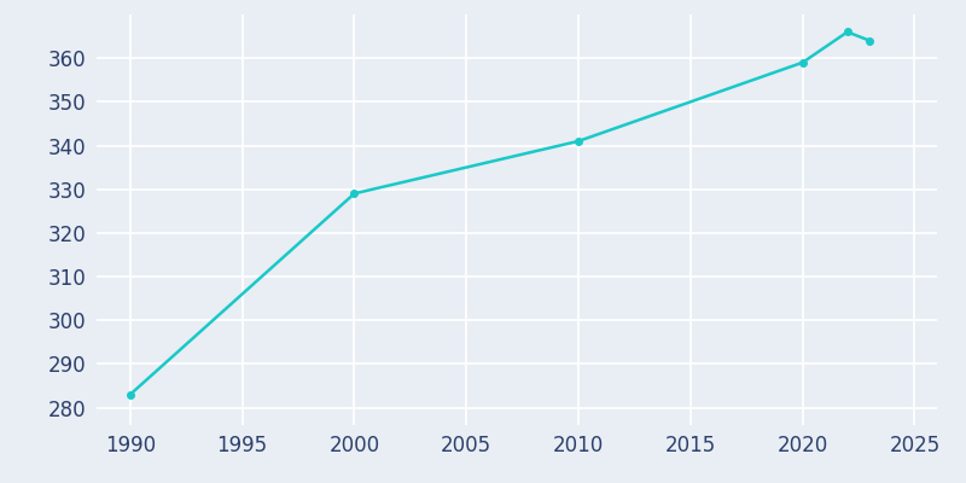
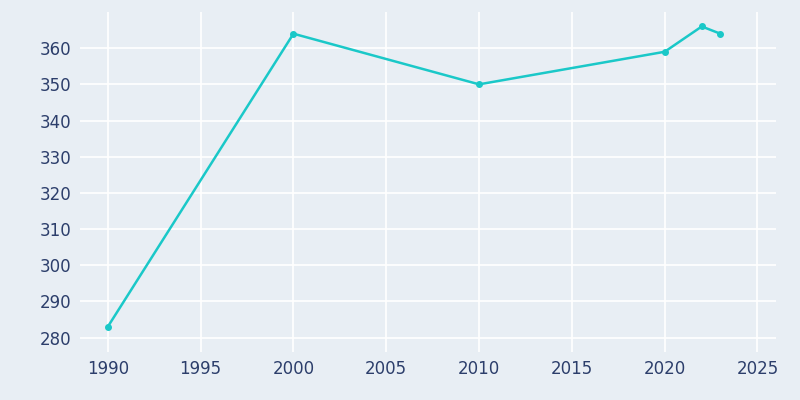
2000: 329 -> 364
2010: 341 -> 350
